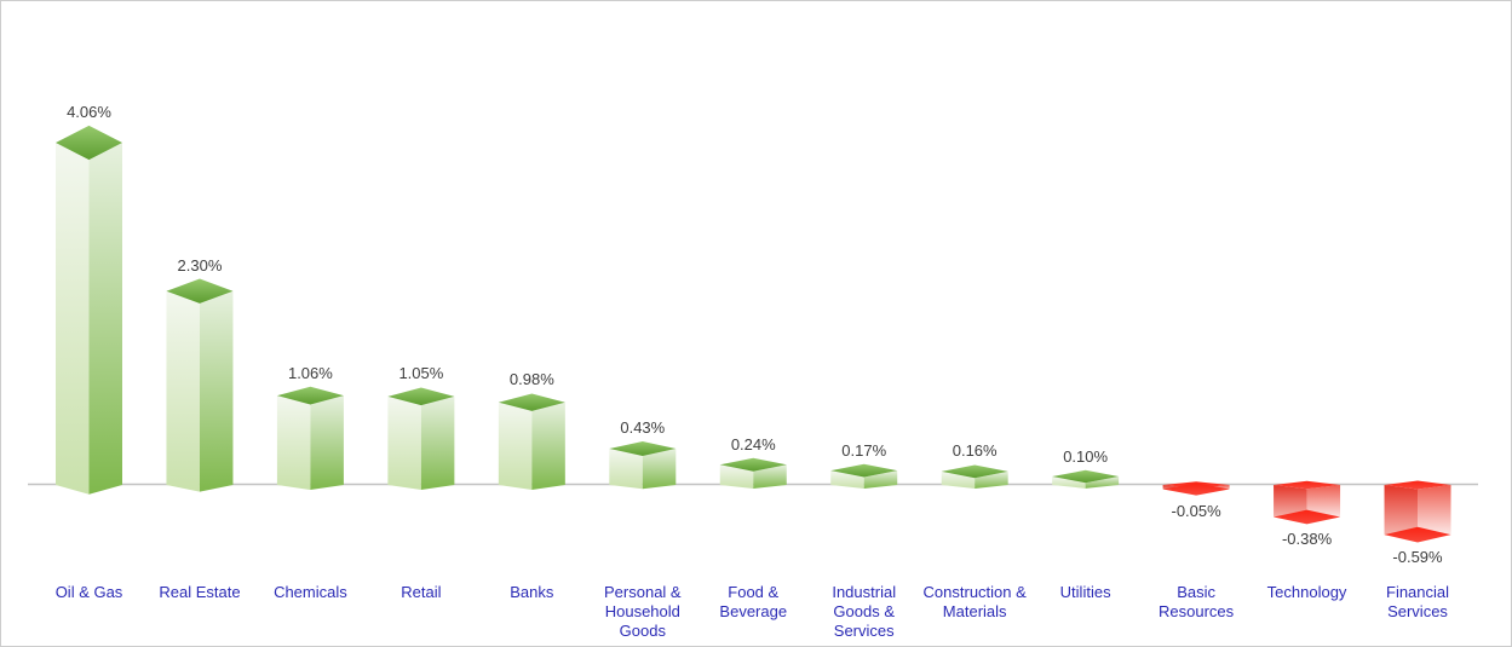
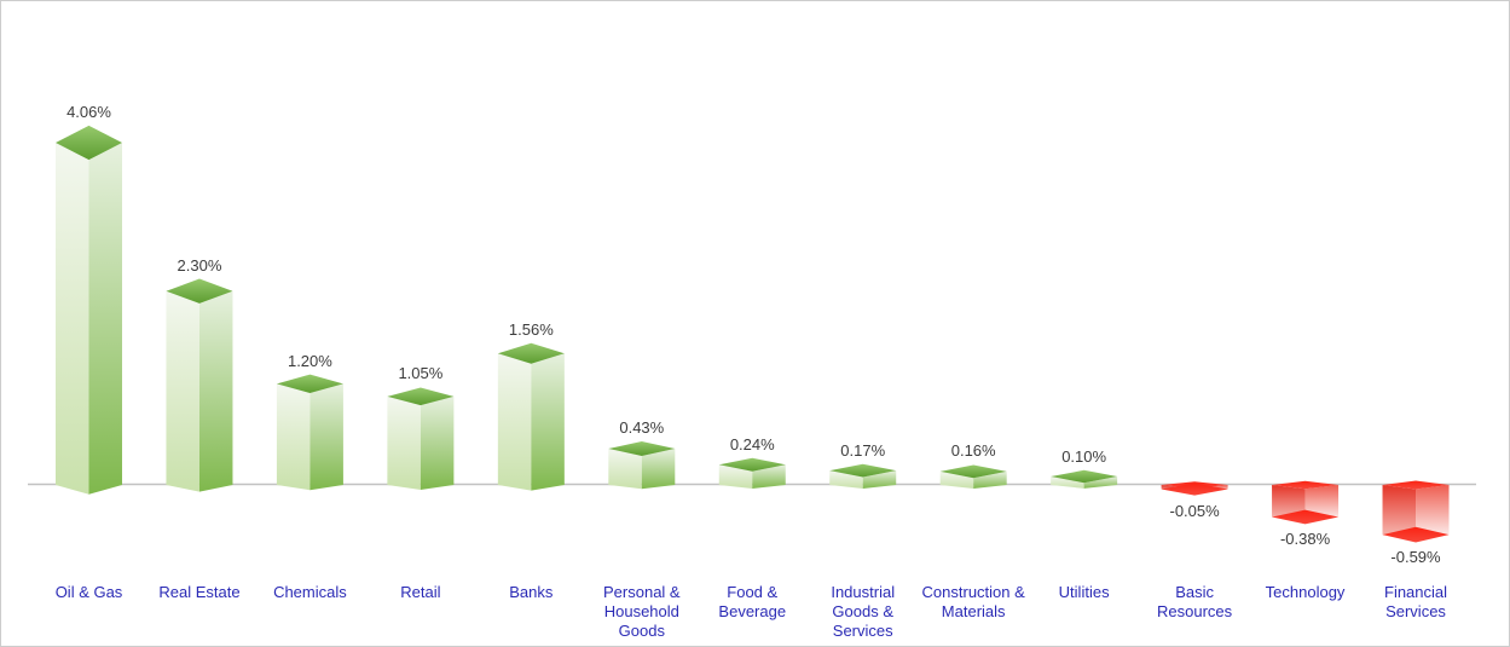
Chemicals: 1.06% -> 1.20%
Banks: 0.98% -> 1.56%
